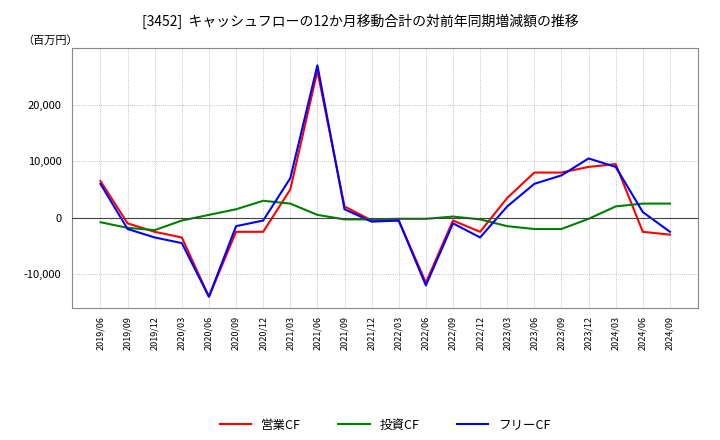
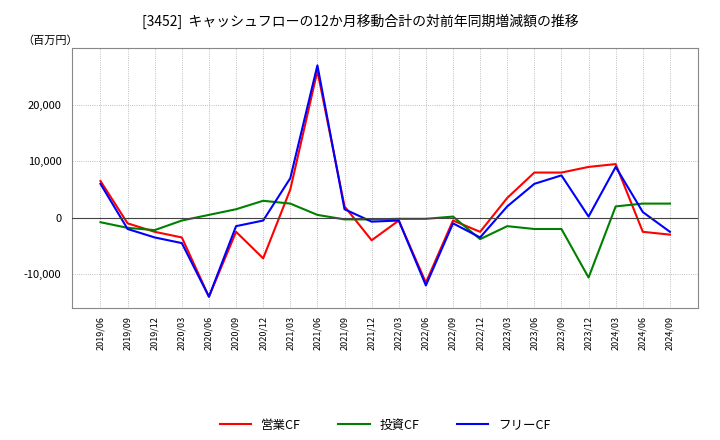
営業CF/2020/12: -2,500 -> -7,200
営業CF/2021/12: -500 -> -4,000
投資CF/2022/12: -300 -> -3,800
投資CF/2023/12: -200 -> -10,600
フリーCF/2023/12: 10,500 -> 200
